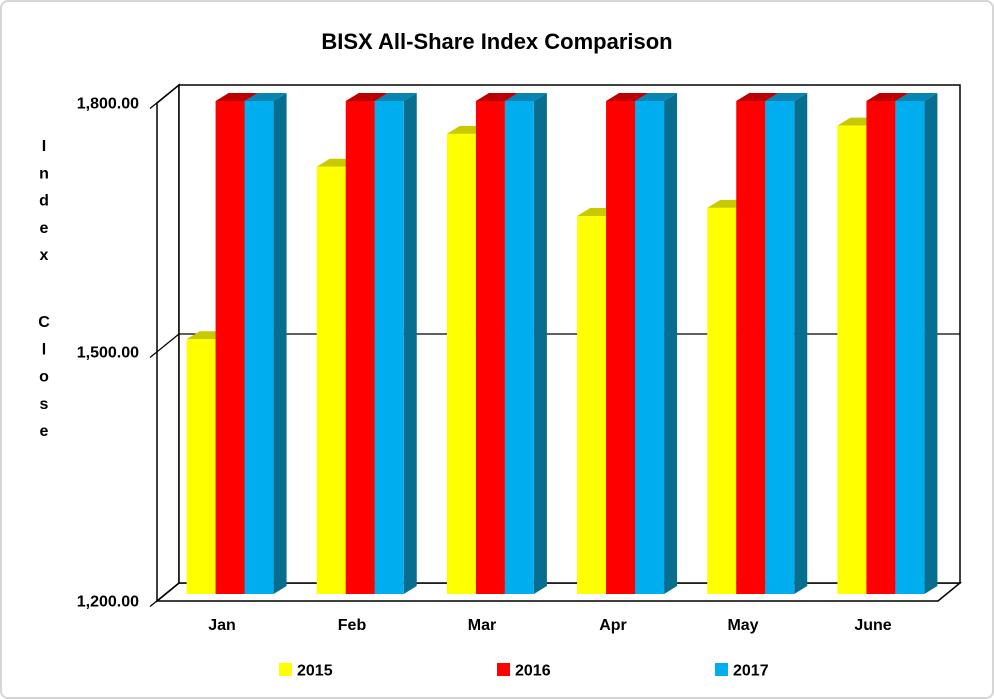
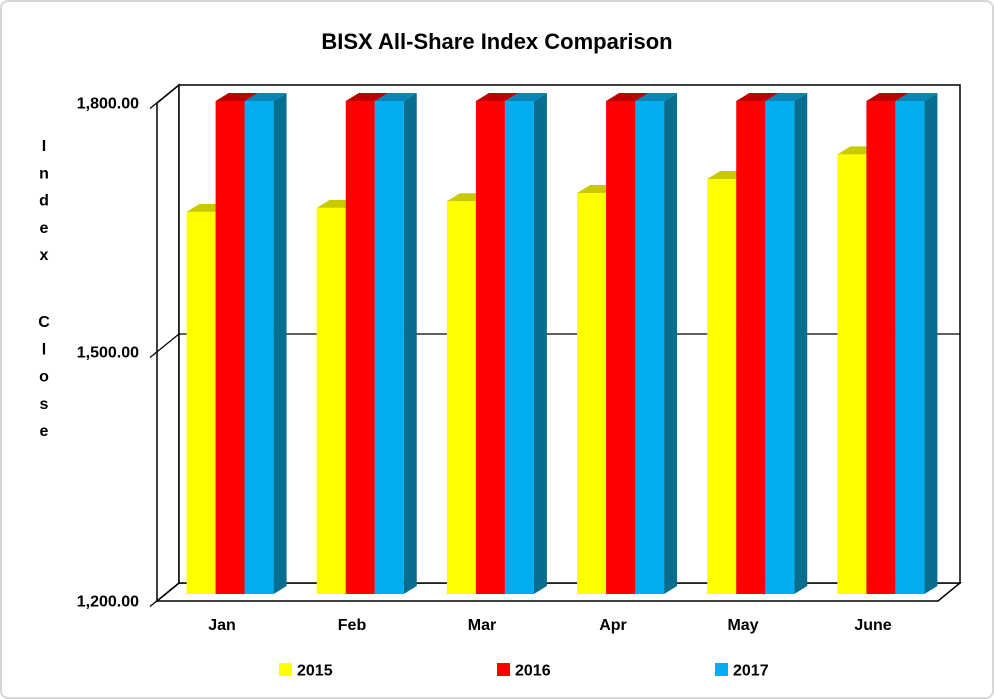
2015/Jan: 1510 -> 1660
2015/Feb: 1720 -> 1670
2015/Mar: 1760 -> 1680
2015/Apr: 1660 -> 1690
2015/May: 1670 -> 1700
2015/June: 1770 -> 1740
